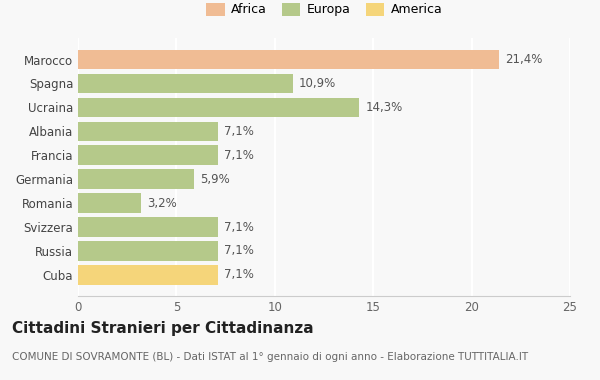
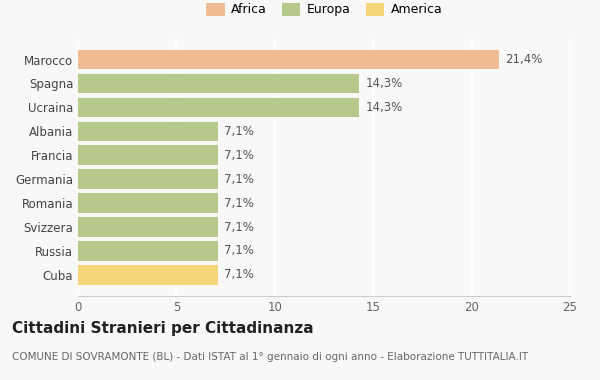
Spagna: 10,9% -> 14,3%
Germania: 5,9% -> 7,1%
Romania: 3,2% -> 7,1%
